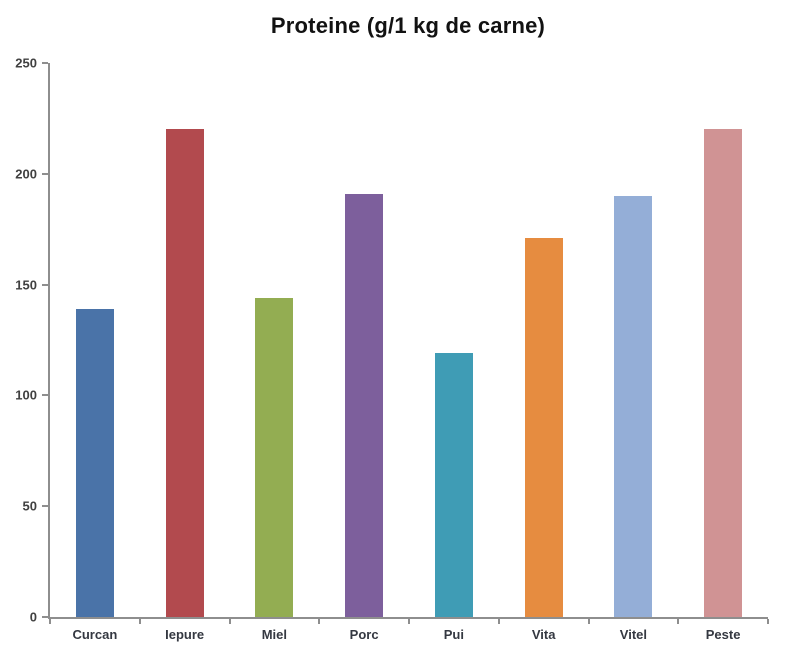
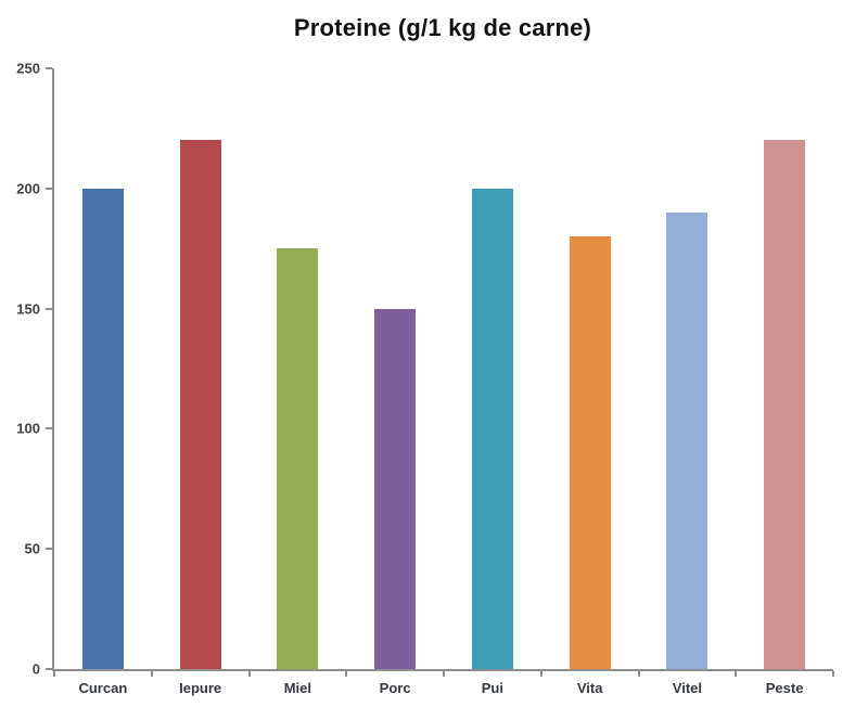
Curcan: 139 -> 200
Miel: 144 -> 175
Porc: 191 -> 150
Pui: 119 -> 200
Vita: 171 -> 180
